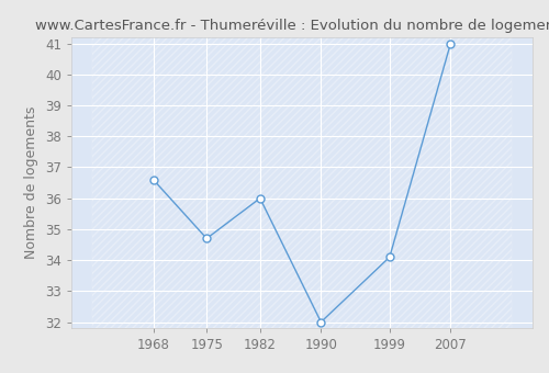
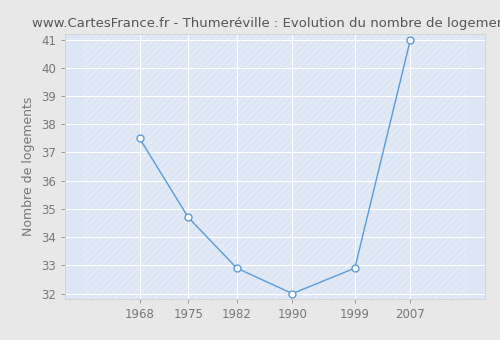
1968: 36.6 -> 37.5
1982: 36.0 -> 32.9
1999: 34.1 -> 32.9
